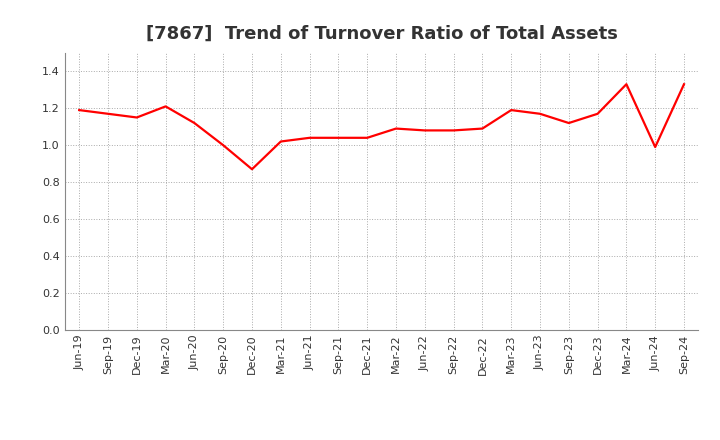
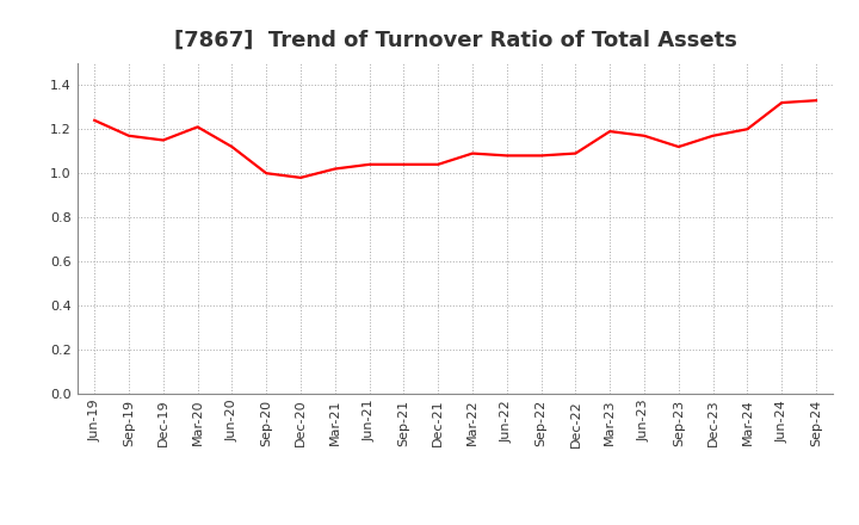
Jun-19: 1.19 -> 1.24
Dec-20: 0.87 -> 0.98
Mar-24: 1.33 -> 1.20
Jun-24: 0.99 -> 1.32
